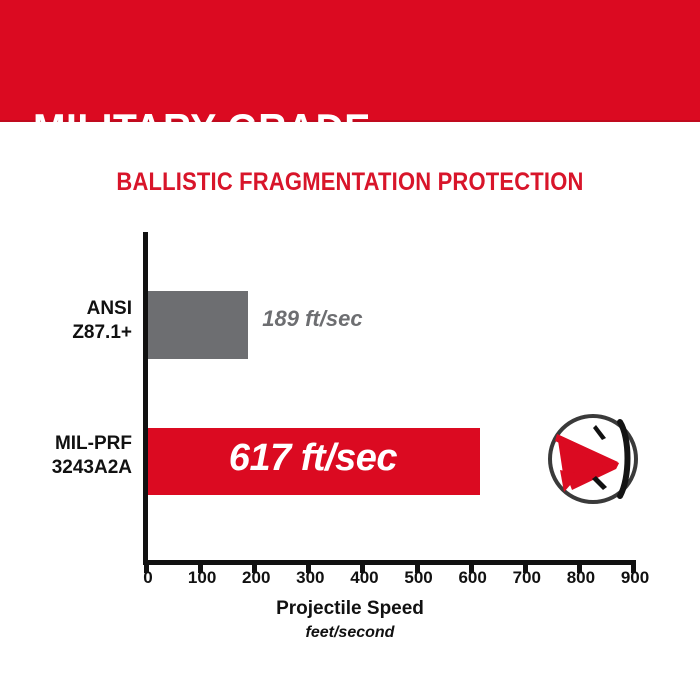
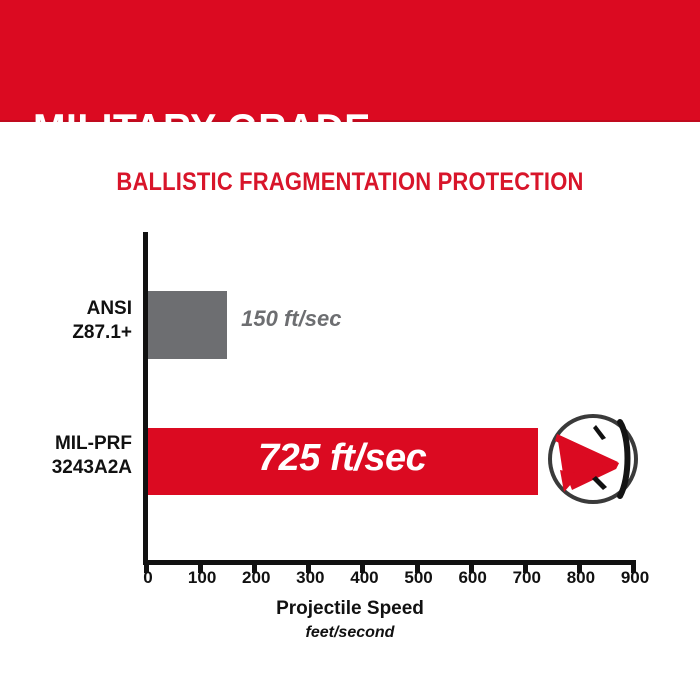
ANSI Z87.1+: 189 -> 150
MIL-PRF 3243A2A: 617 -> 725
